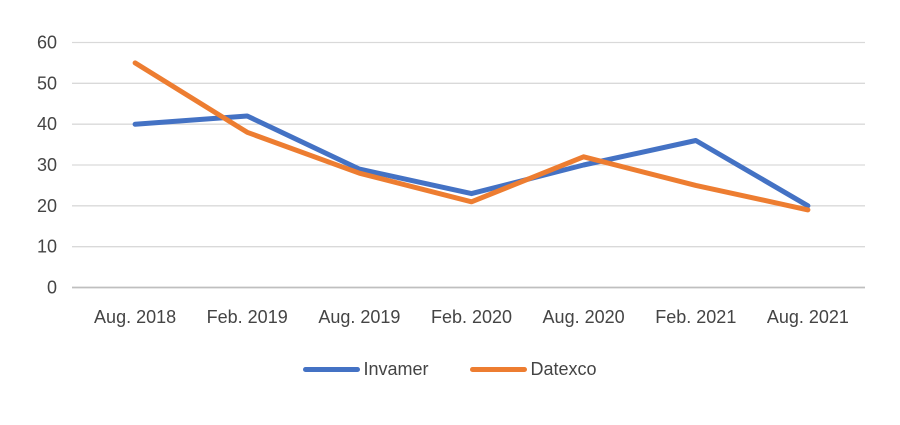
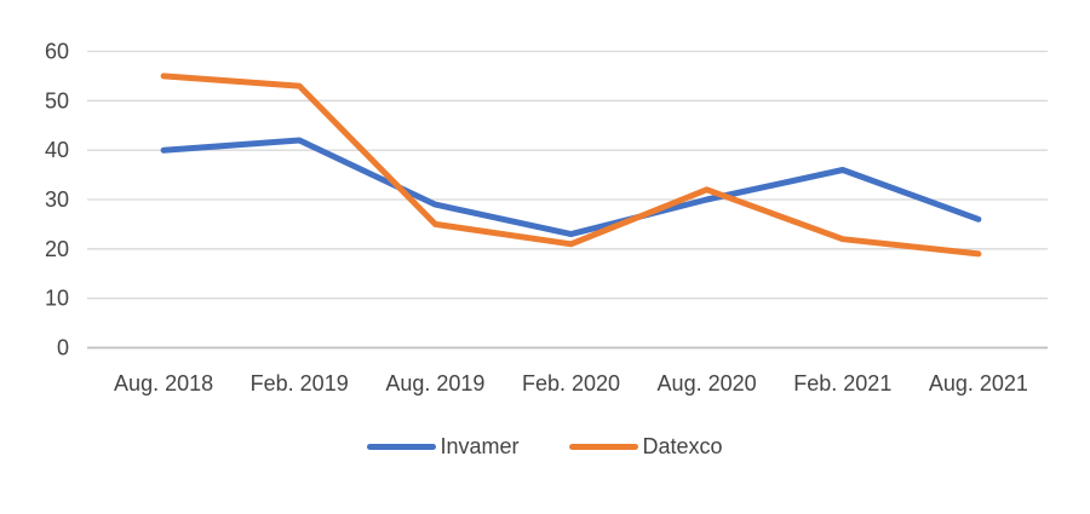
Datexco/Feb. 2019: 38 -> 53
Datexco/Aug. 2019: 28 -> 25
Datexco/Feb. 2021: 25 -> 22
Invamer/Aug. 2021: 20 -> 26
